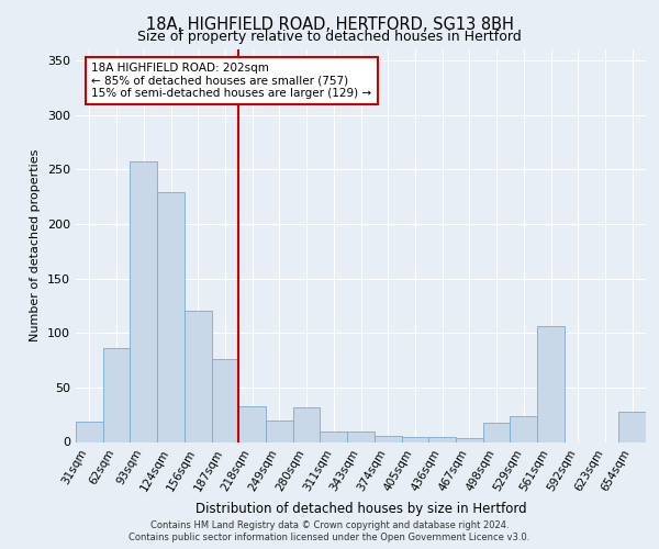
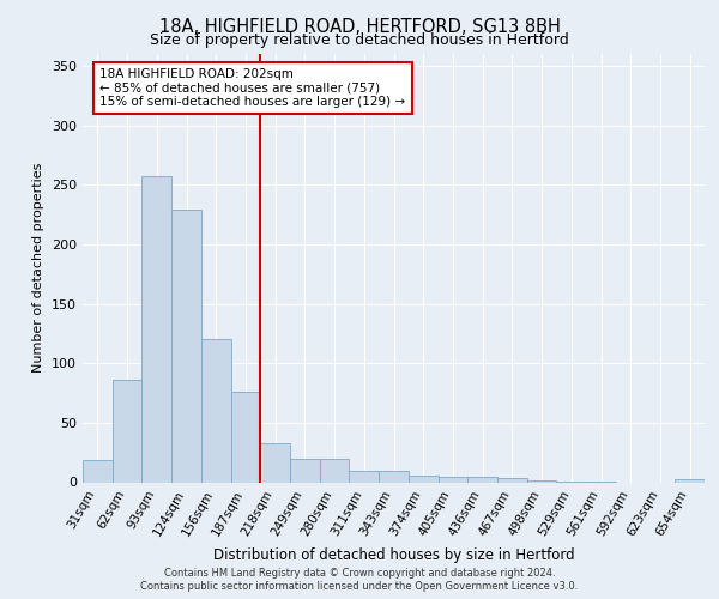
280sqm: 32 -> 20
498sqm: 18 -> 2
529sqm: 24 -> 1
561sqm: 106 -> 1
654sqm: 28 -> 3
